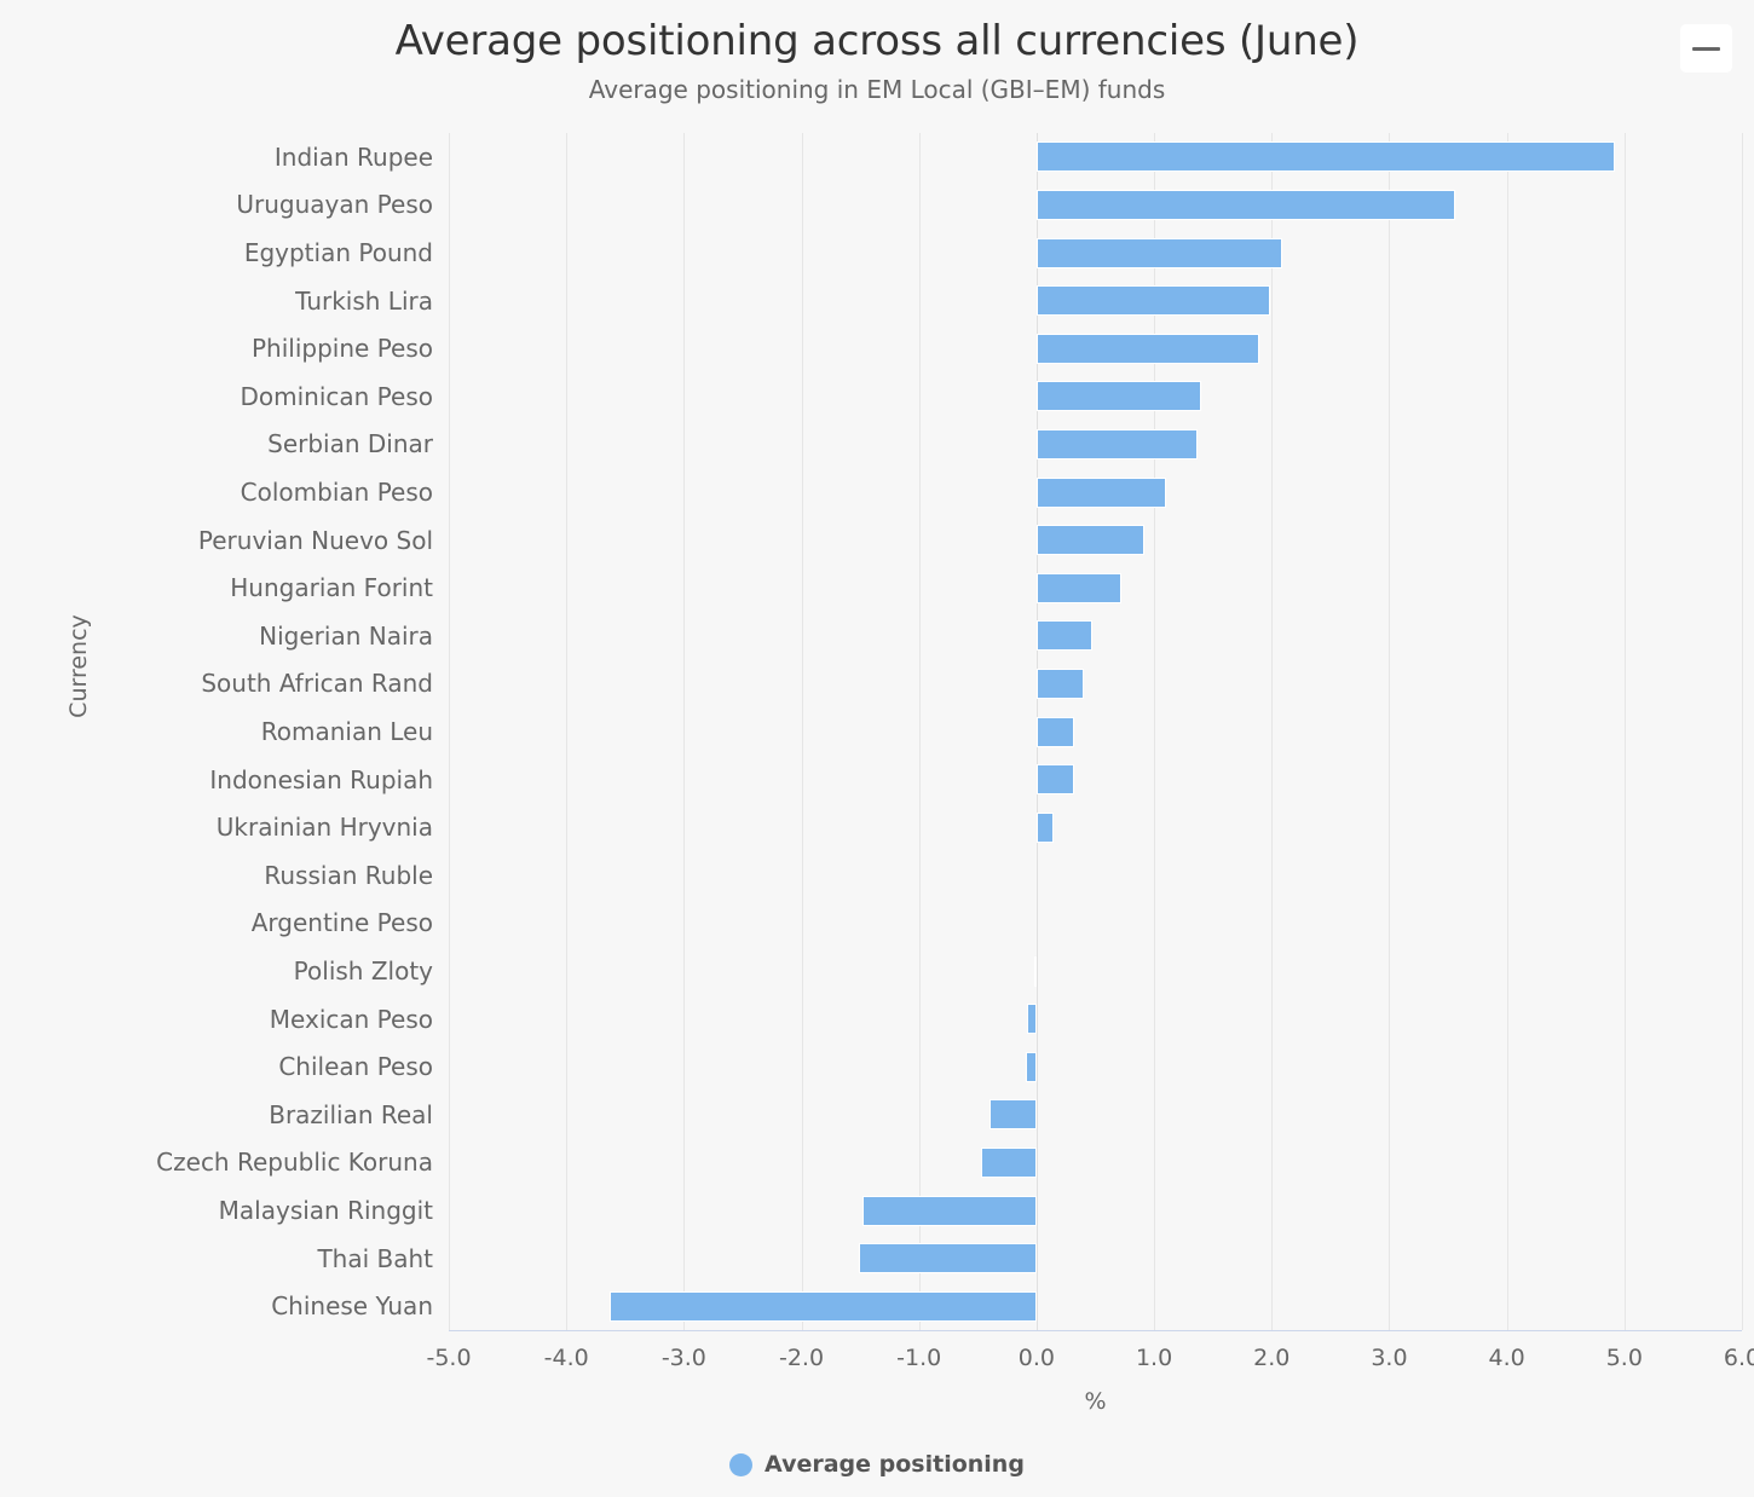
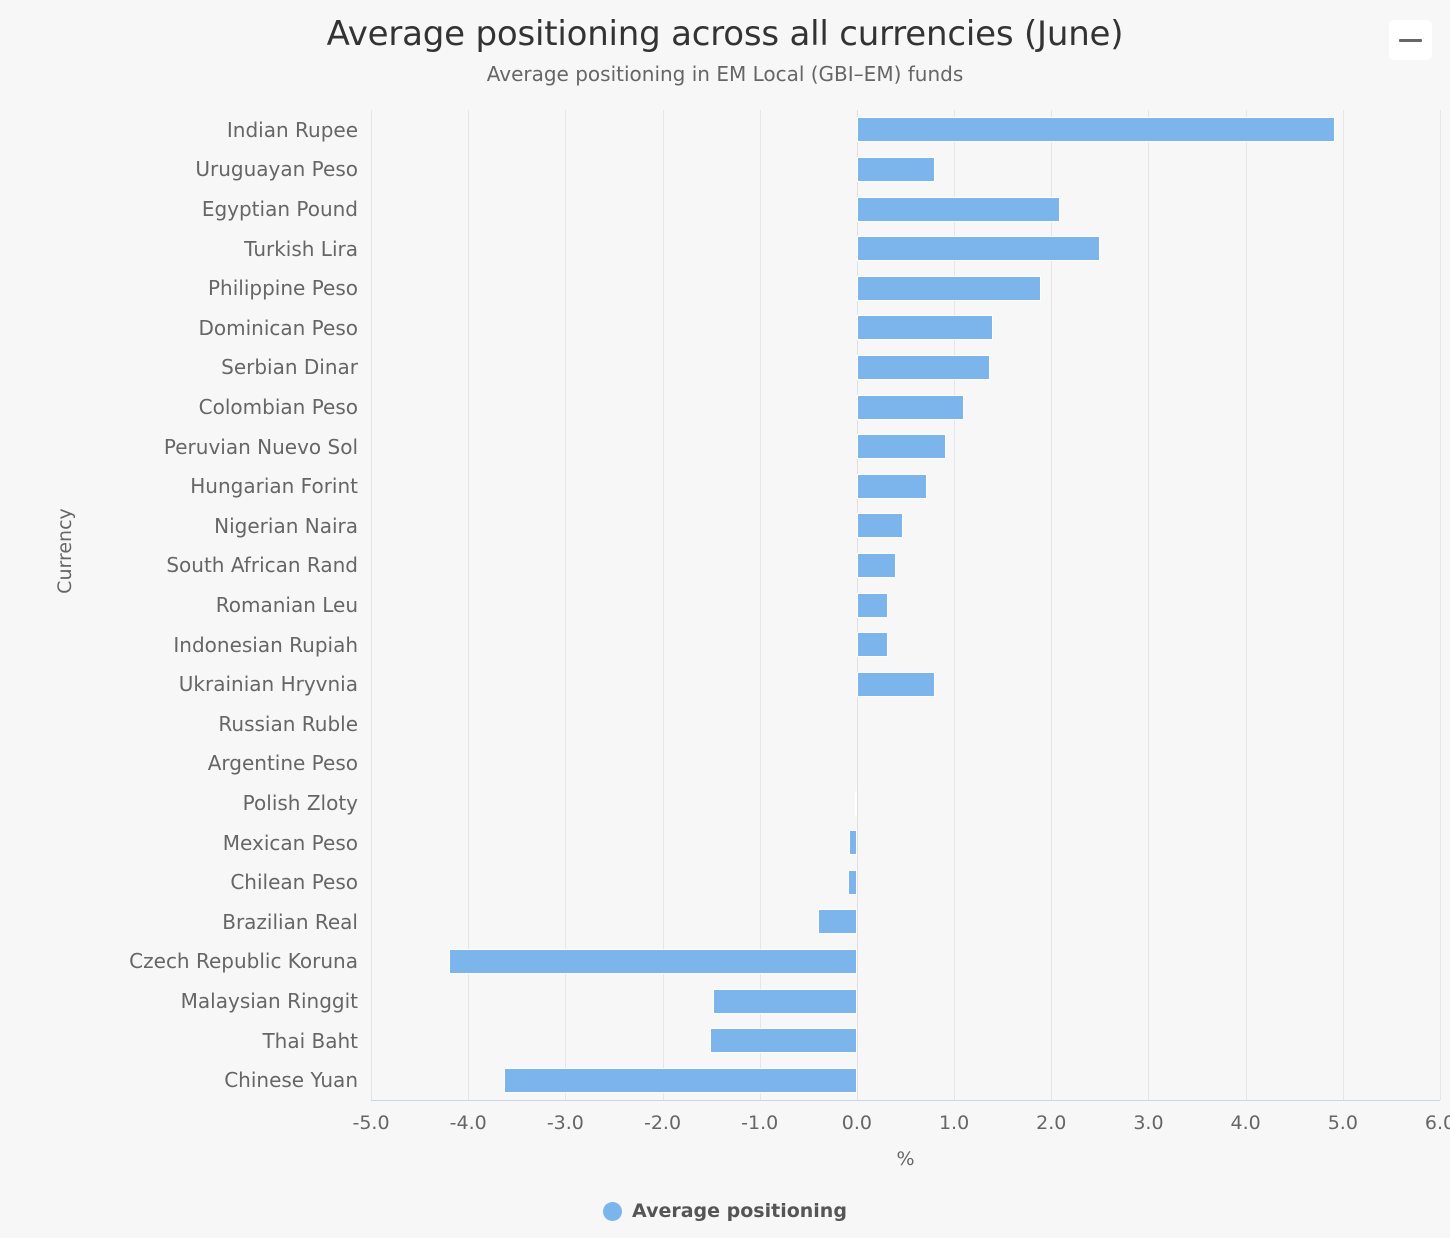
Uruguayan Peso: 3.6 -> 0.8
Turkish Lira: 2.0 -> 2.5
Ukrainian Hryvnia: 0.1 -> 0.8
Czech Republic Koruna: -0.5 -> -4.2
